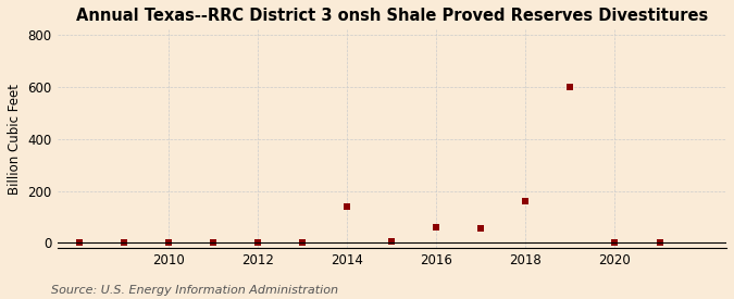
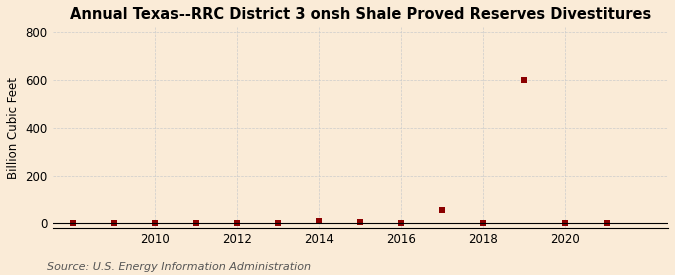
2014: 140 -> 8
2016: 60 -> 1
2018: 160 -> 1
